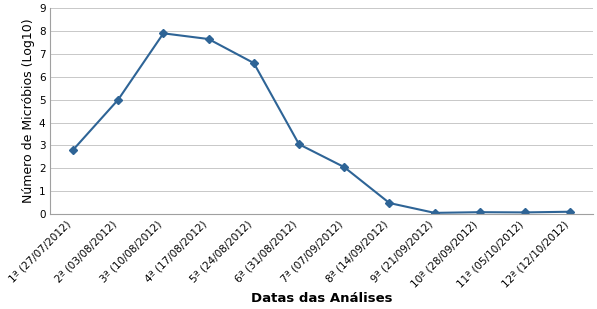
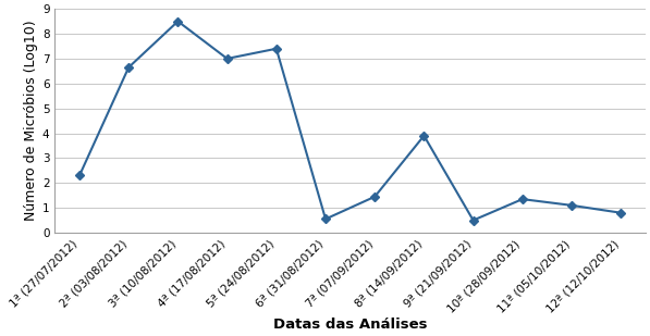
1ª (27/07/2012): 2.80 -> 2.30
2ª (03/08/2012): 5.00 -> 6.65
3ª (10/08/2012): 7.90 -> 8.50
4ª (17/08/2012): 7.65 -> 7.00
5ª (24/08/2012): 6.60 -> 7.40
6ª (31/08/2012): 3.05 -> 0.55
7ª (07/09/2012): 2.05 -> 1.45
8ª (14/09/2012): 0.48 -> 3.90
9ª (21/09/2012): 0.05 -> 0.50
10ª (28/09/2012): 0.08 -> 1.35
11ª (05/10/2012): 0.07 -> 1.10
12ª (12/10/2012): 0.10 -> 0.80
